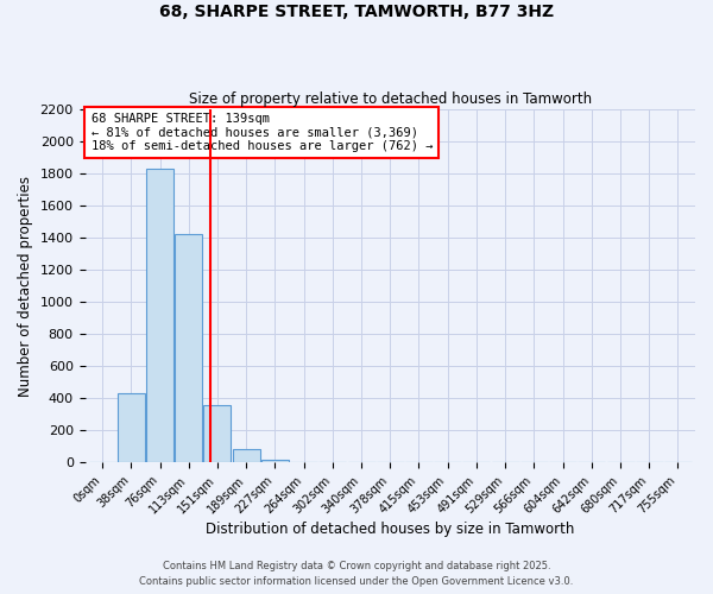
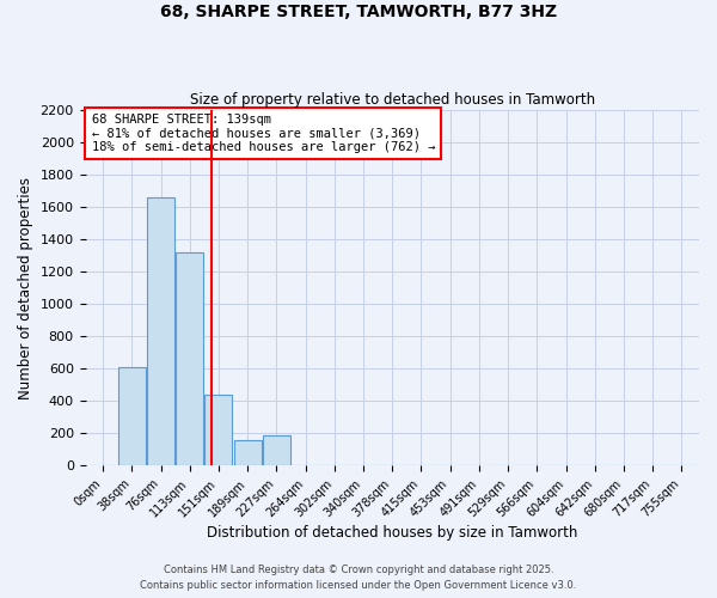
38sqm: 430 -> 610
76sqm: 1830 -> 1660
113sqm: 1420 -> 1320
151sqm: 360 -> 440
189sqm: 80 -> 160
227sqm: 20 -> 190
